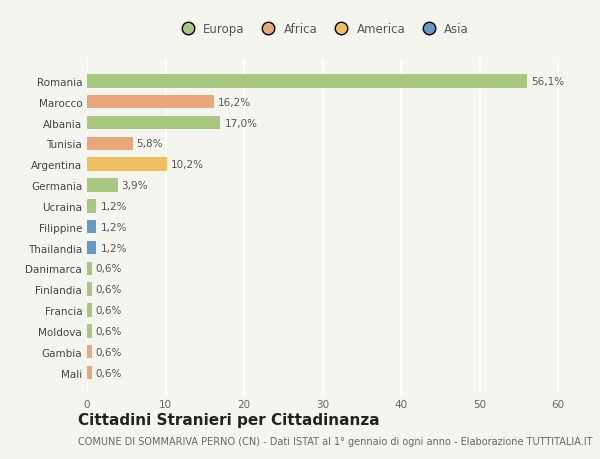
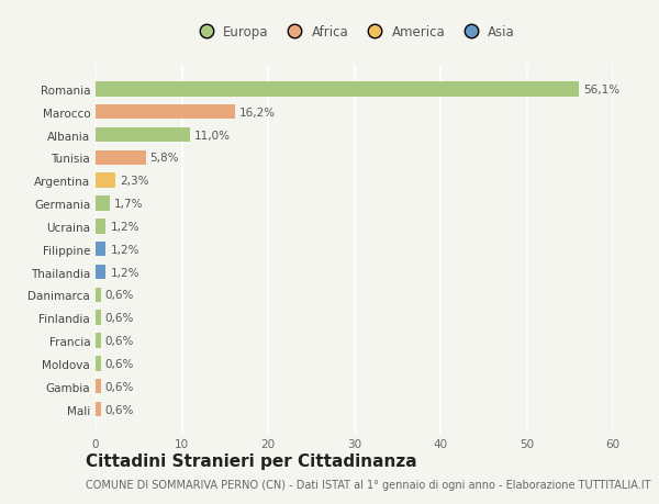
Albania: 17,0% -> 11,0%
Argentina: 10,2% -> 2,3%
Germania: 3,9% -> 1,7%
